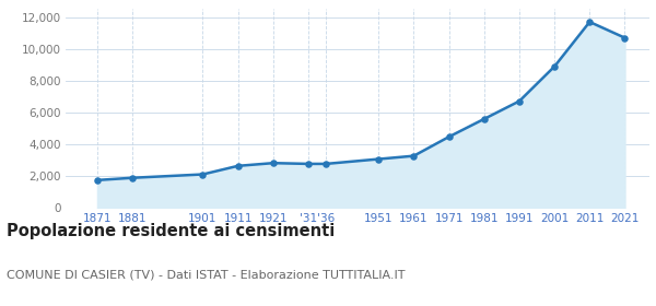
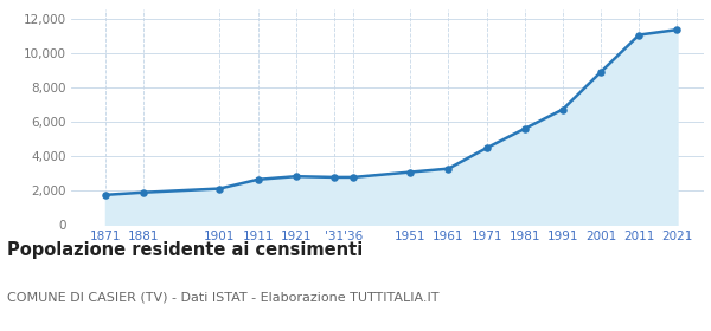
2011: 11,700 -> 11,000
2021: 10,700 -> 11,400
